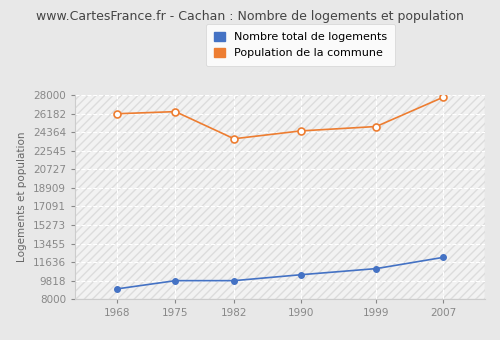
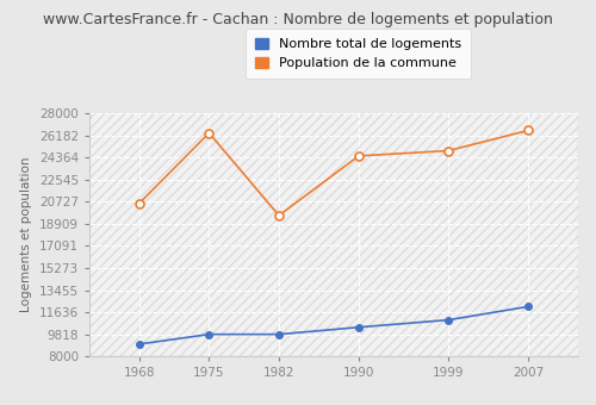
Population de la commune/1968: 26200 -> 20600
Population de la commune/1982: 23700 -> 19600
Population de la commune/2007: 27800 -> 26600
